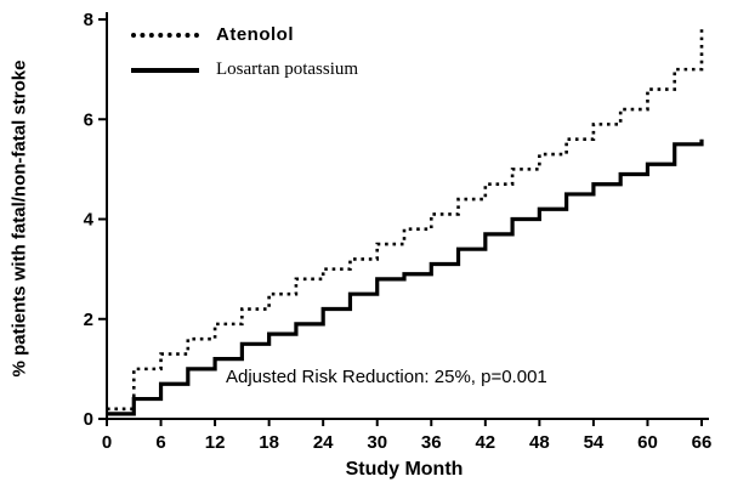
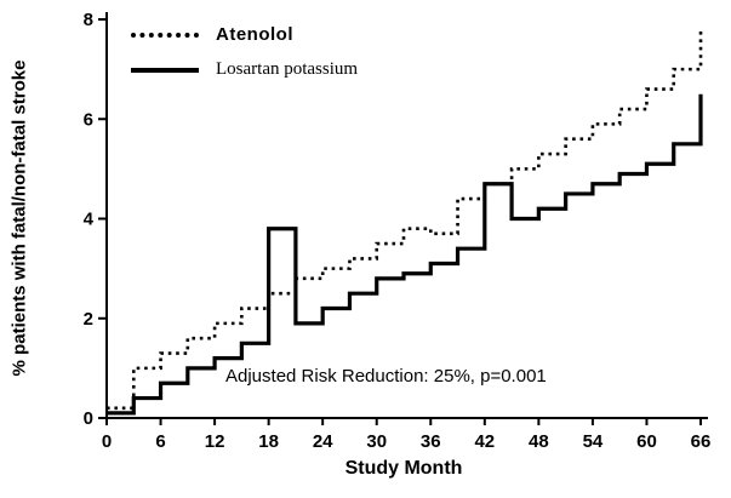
Losartan potassium/18: 1.7 -> 3.8
Atenolol/36: 4.1 -> 3.7
Losartan potassium/42: 3.7 -> 4.7
Losartan potassium/66: 5.6 -> 6.5
